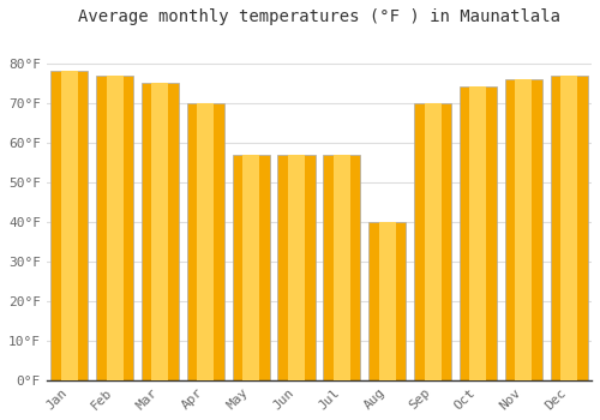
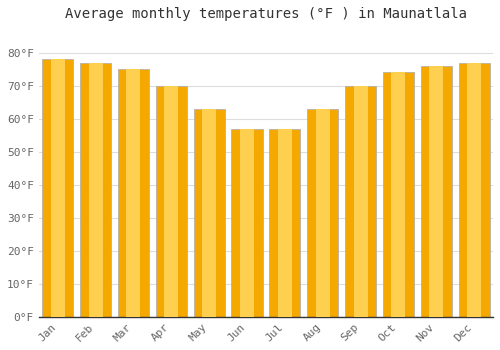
May: 57°F -> 63°F
Aug: 40°F -> 63°F
